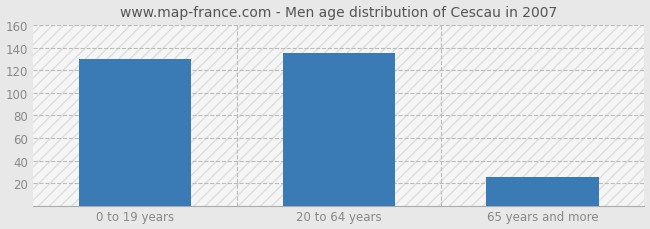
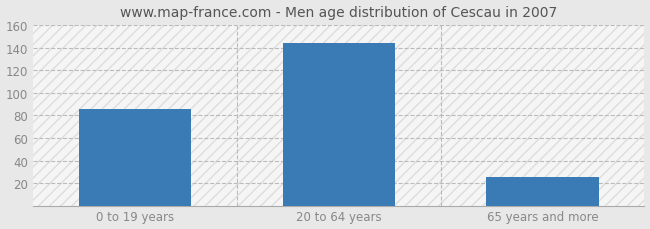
0 to 19 years: 130 -> 86
20 to 64 years: 135 -> 144
